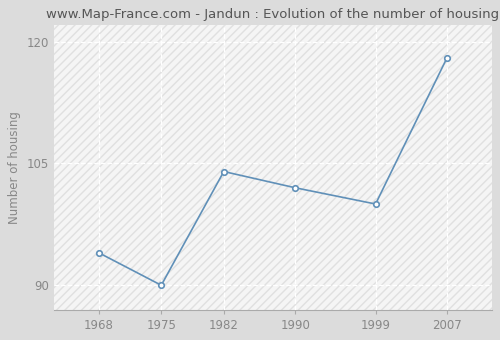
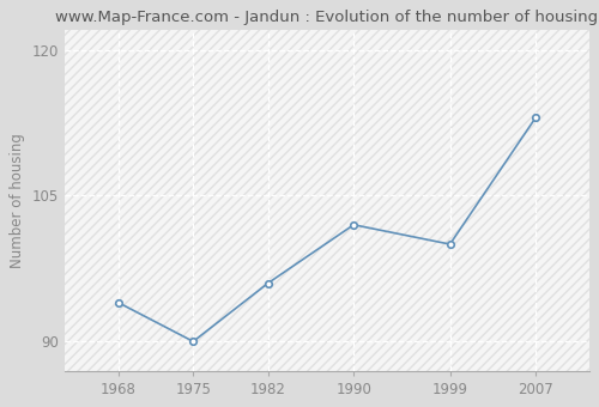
1982: 104 -> 96
2007: 118 -> 113
